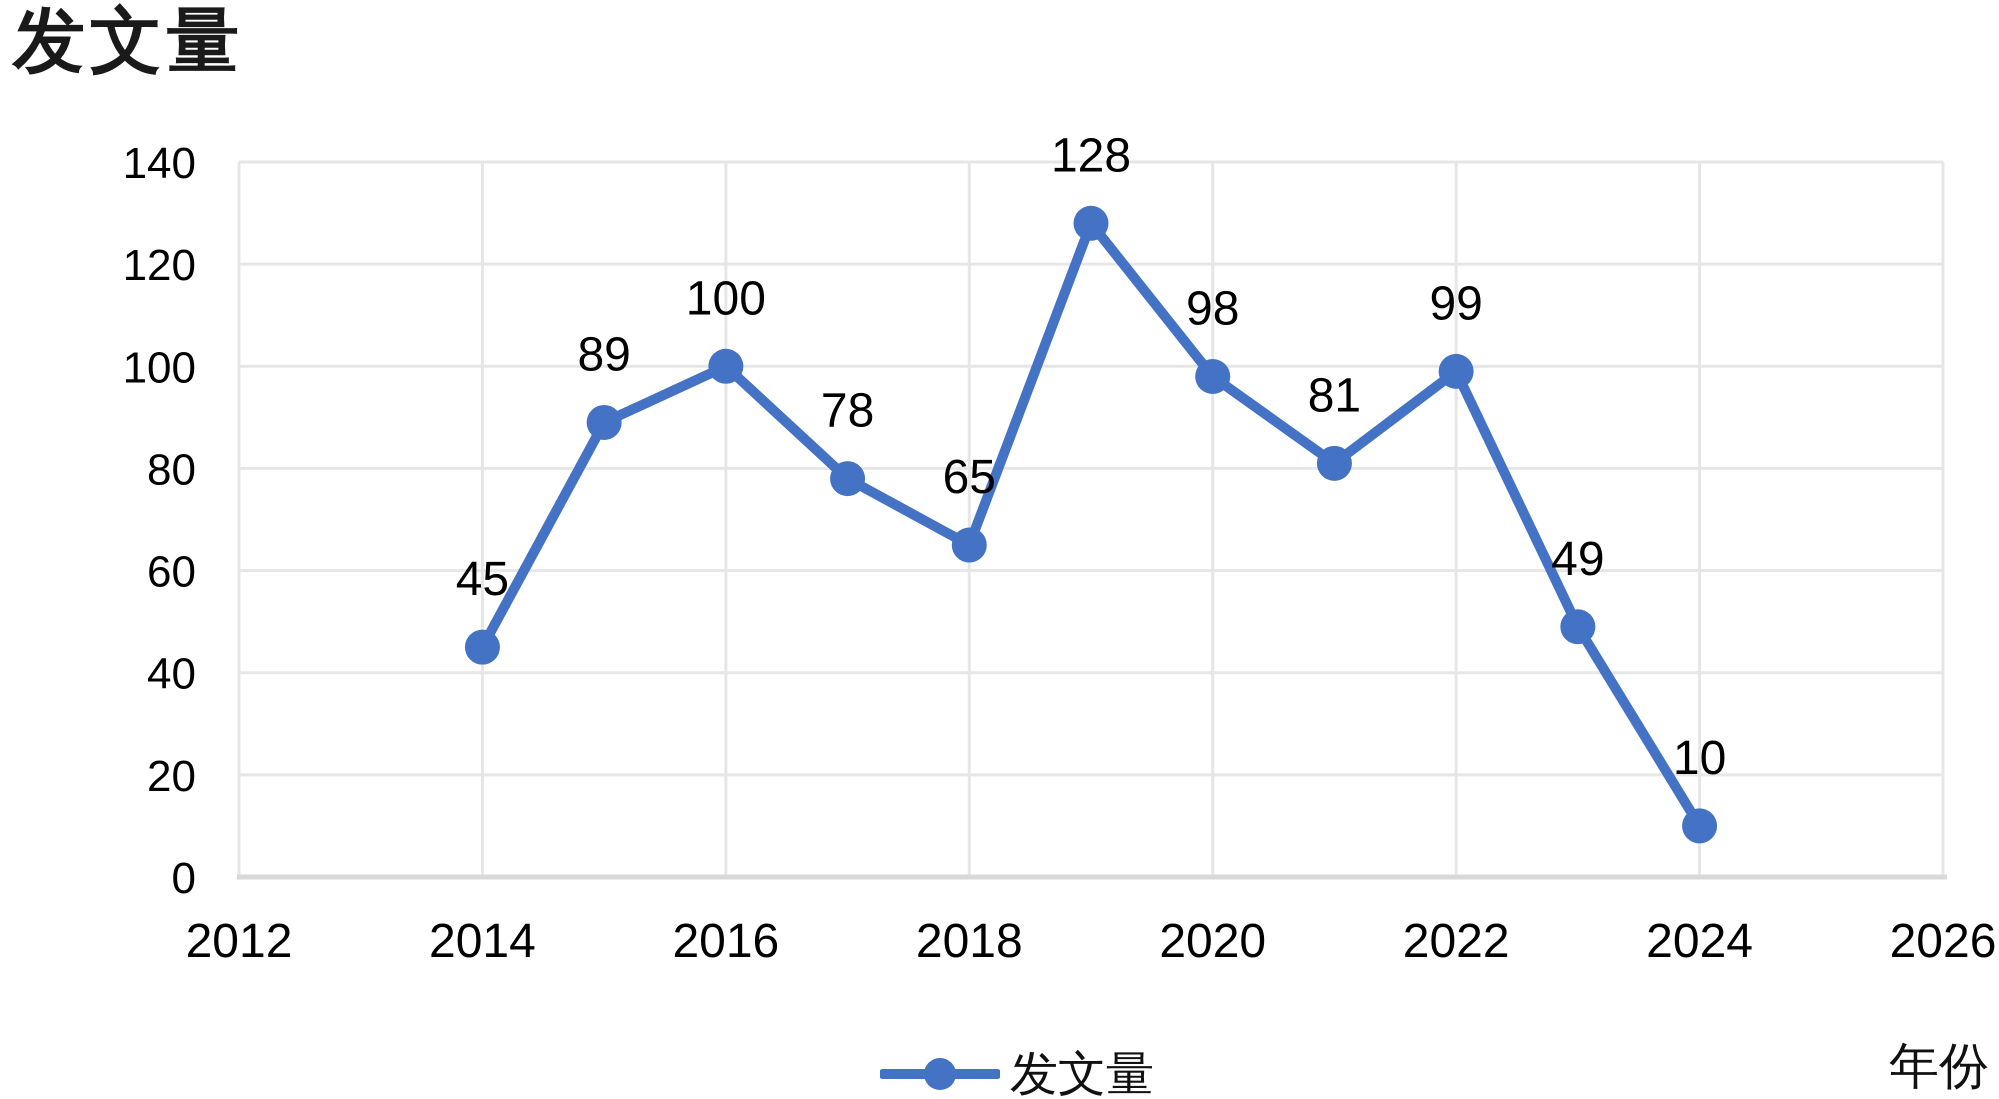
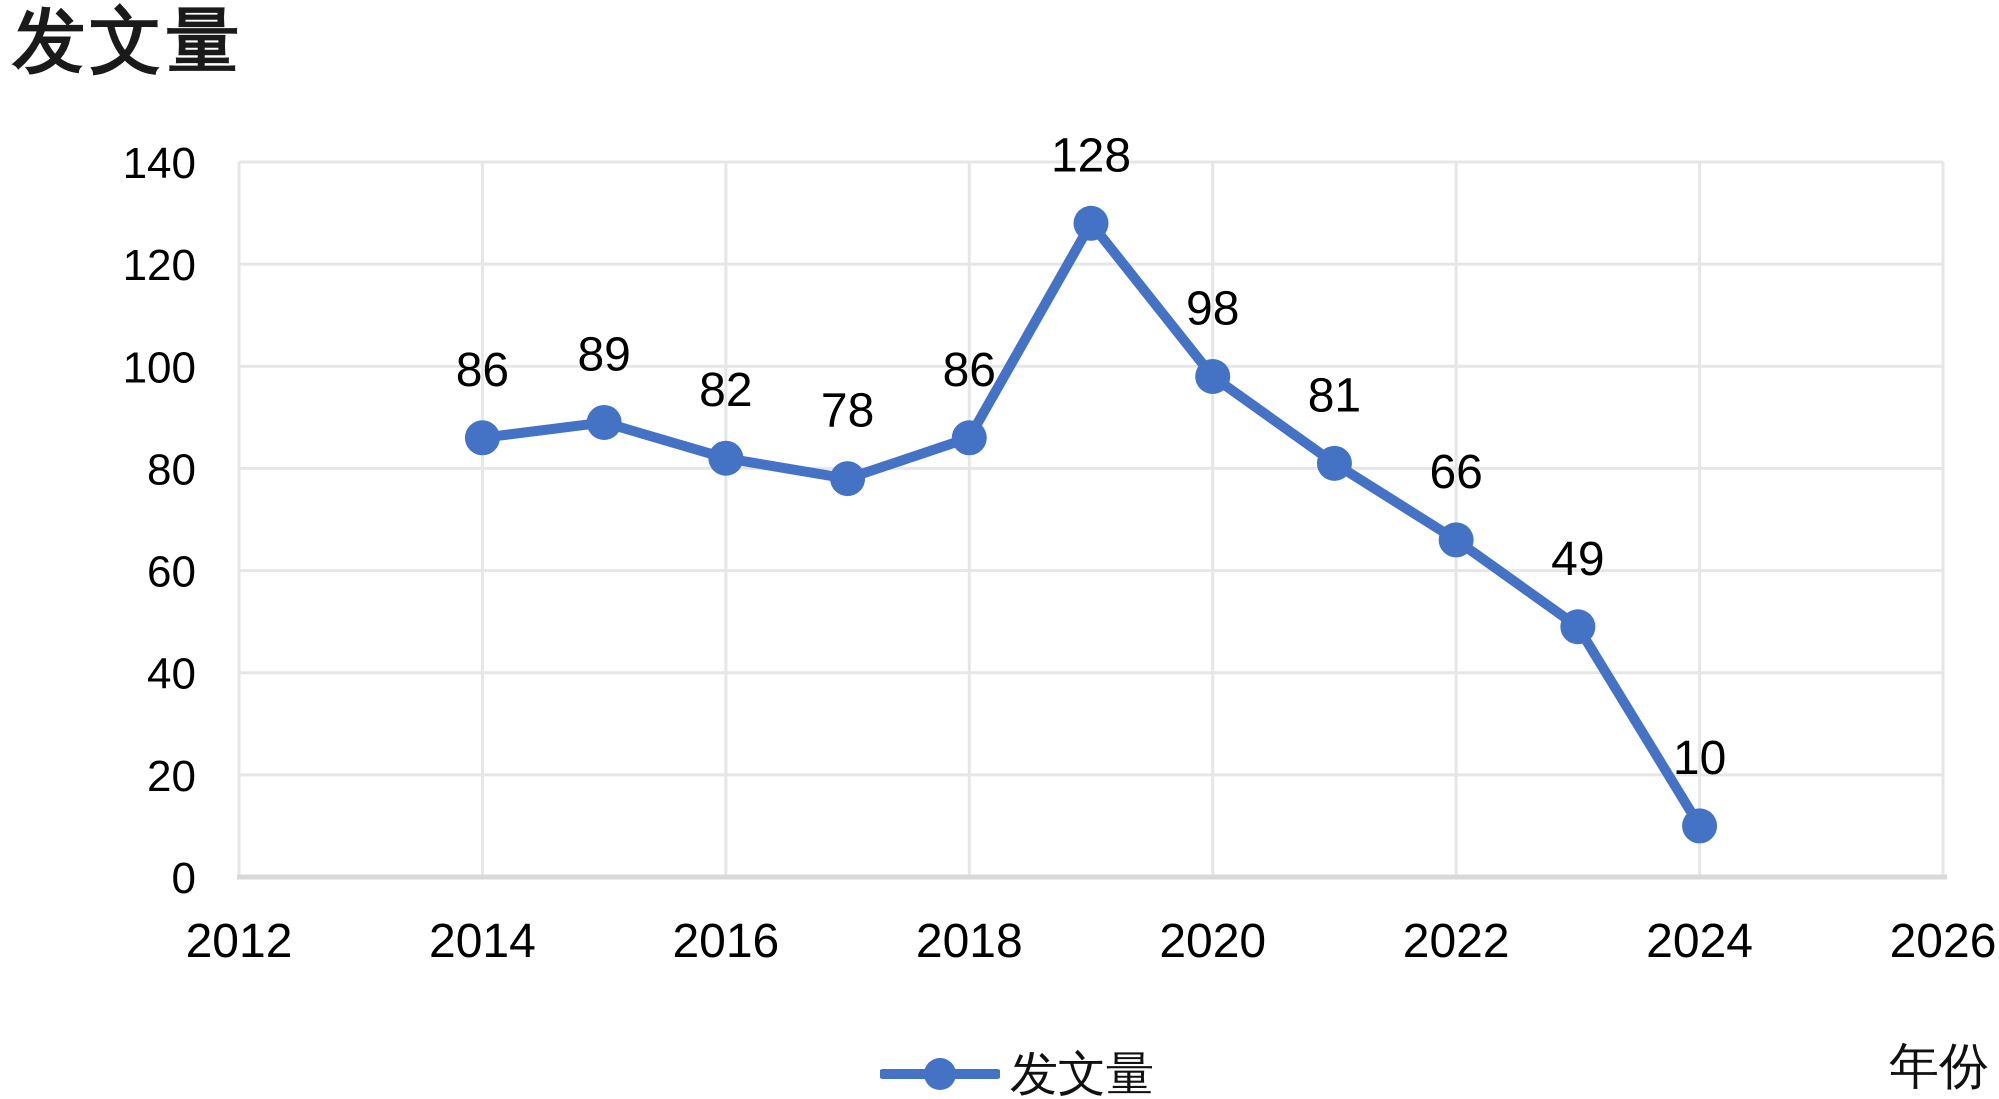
2014: 45 -> 86
2016: 100 -> 82
2018: 65 -> 86
2022: 99 -> 66
